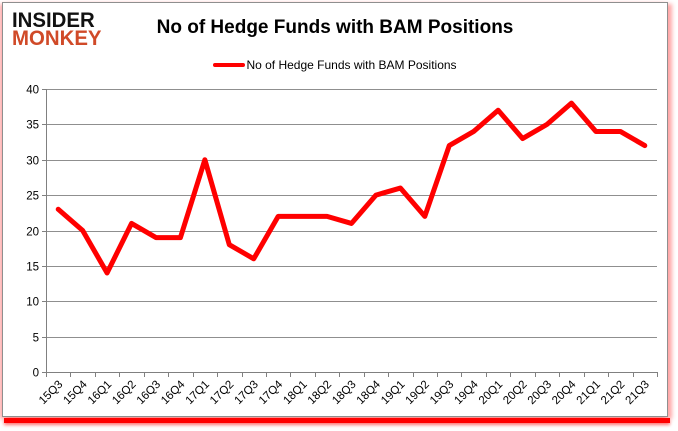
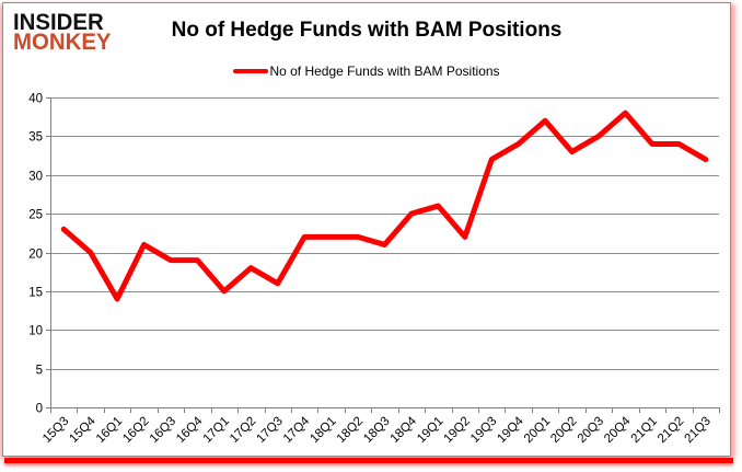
17Q1: 30 -> 15
